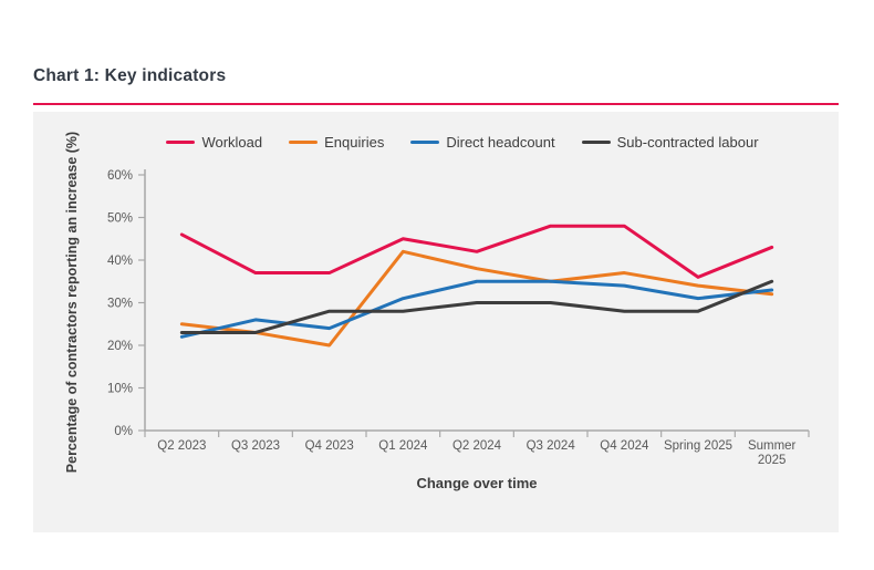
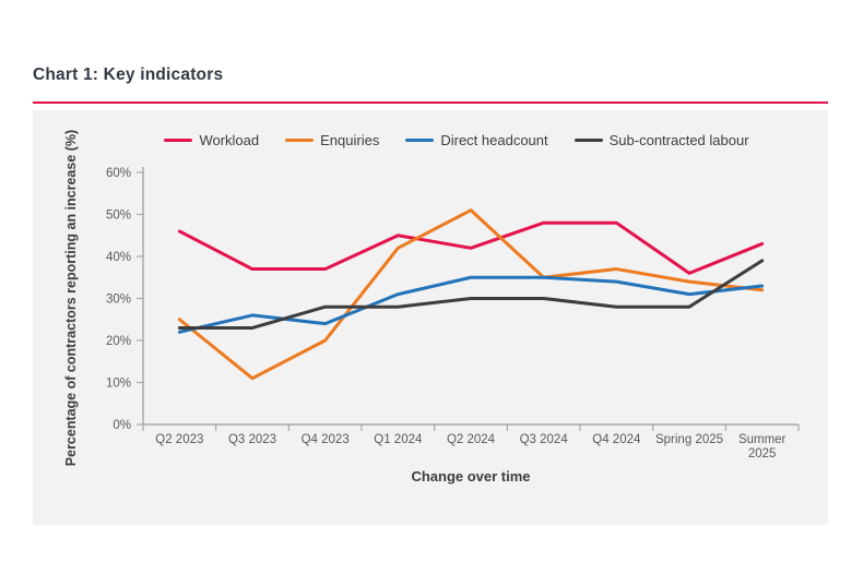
Enquiries/Q3 2023: 23% -> 11%
Enquiries/Q2 2024: 38% -> 51%
Sub-contracted labour/Summer 2025: 35% -> 39%
